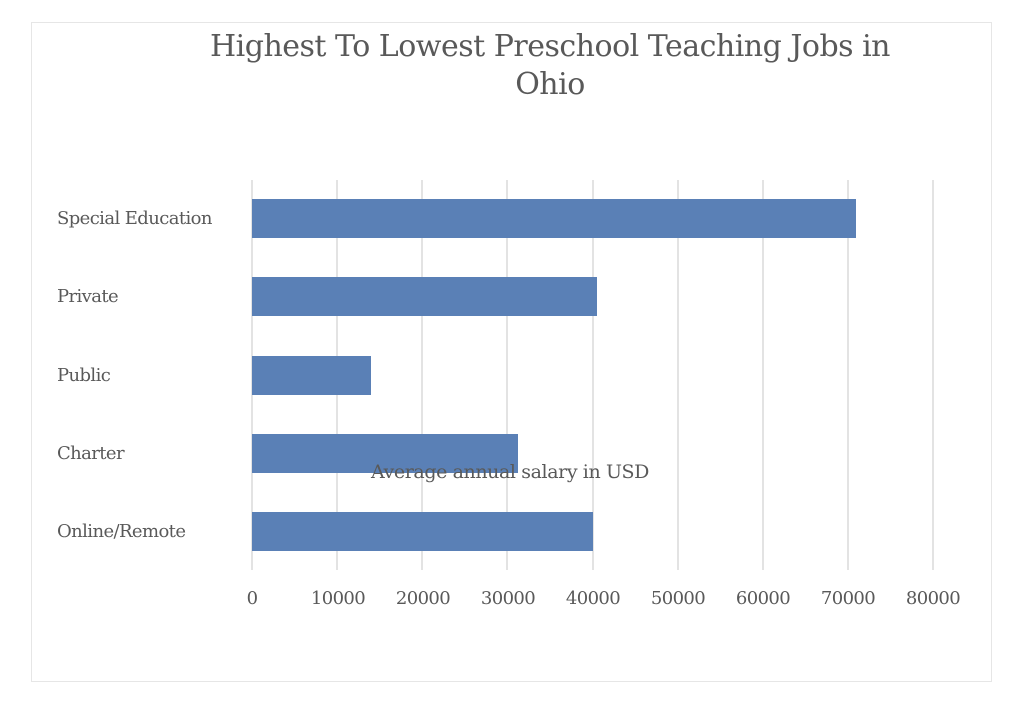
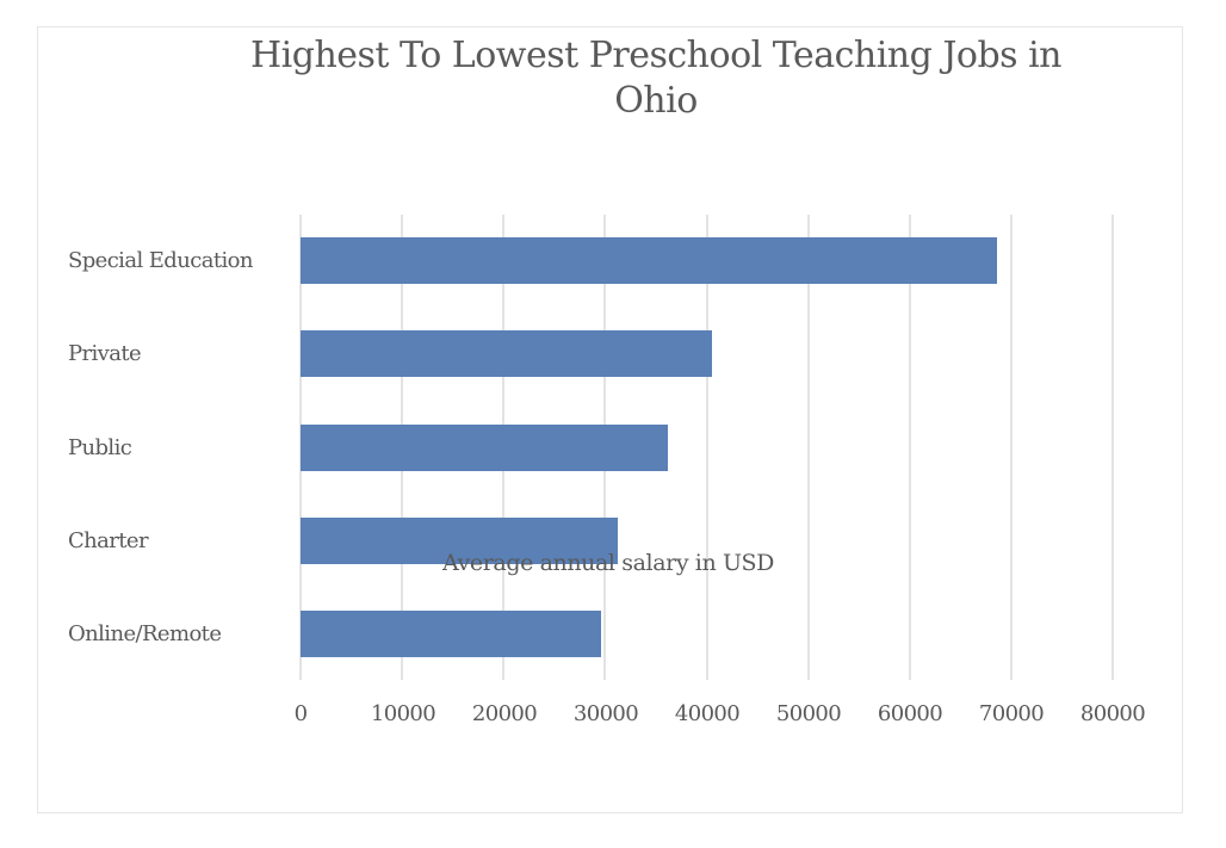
Special Education: 71000 -> 69000
Public: 14000 -> 36000
Online/Remote: 40000 -> 30000
